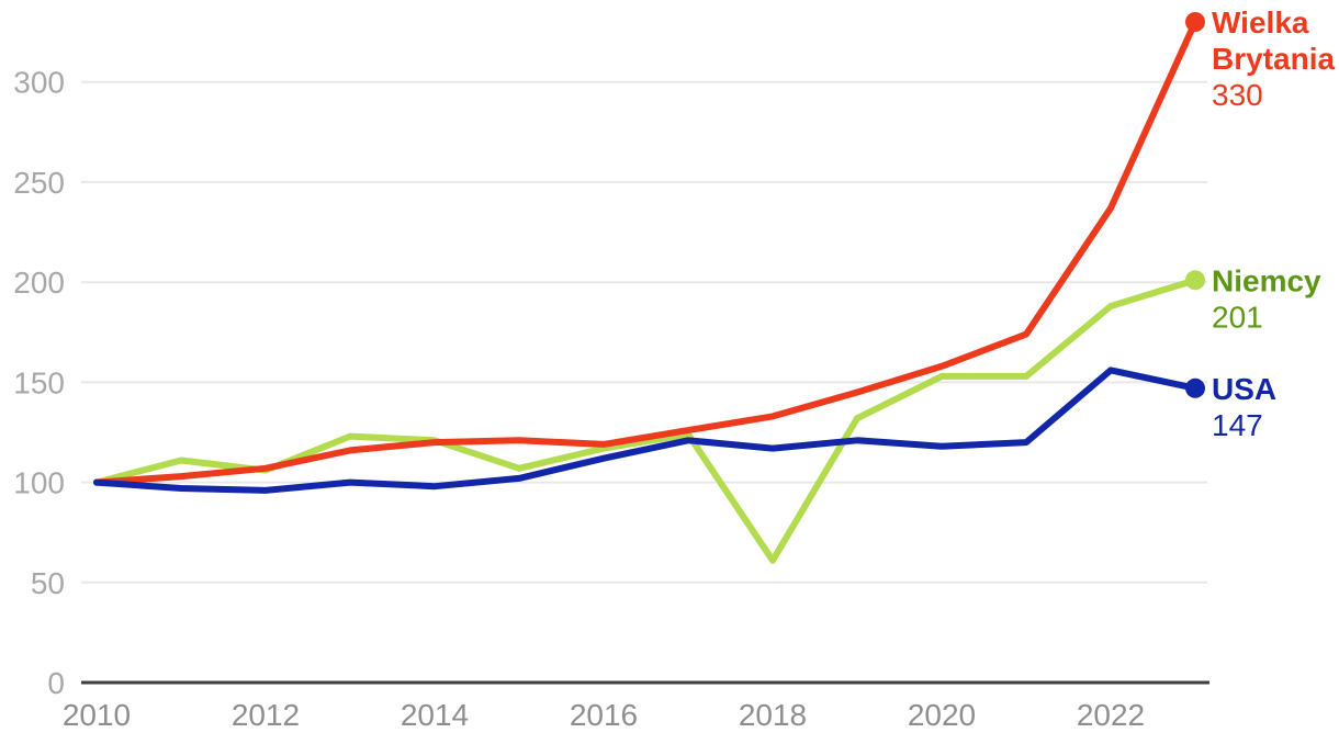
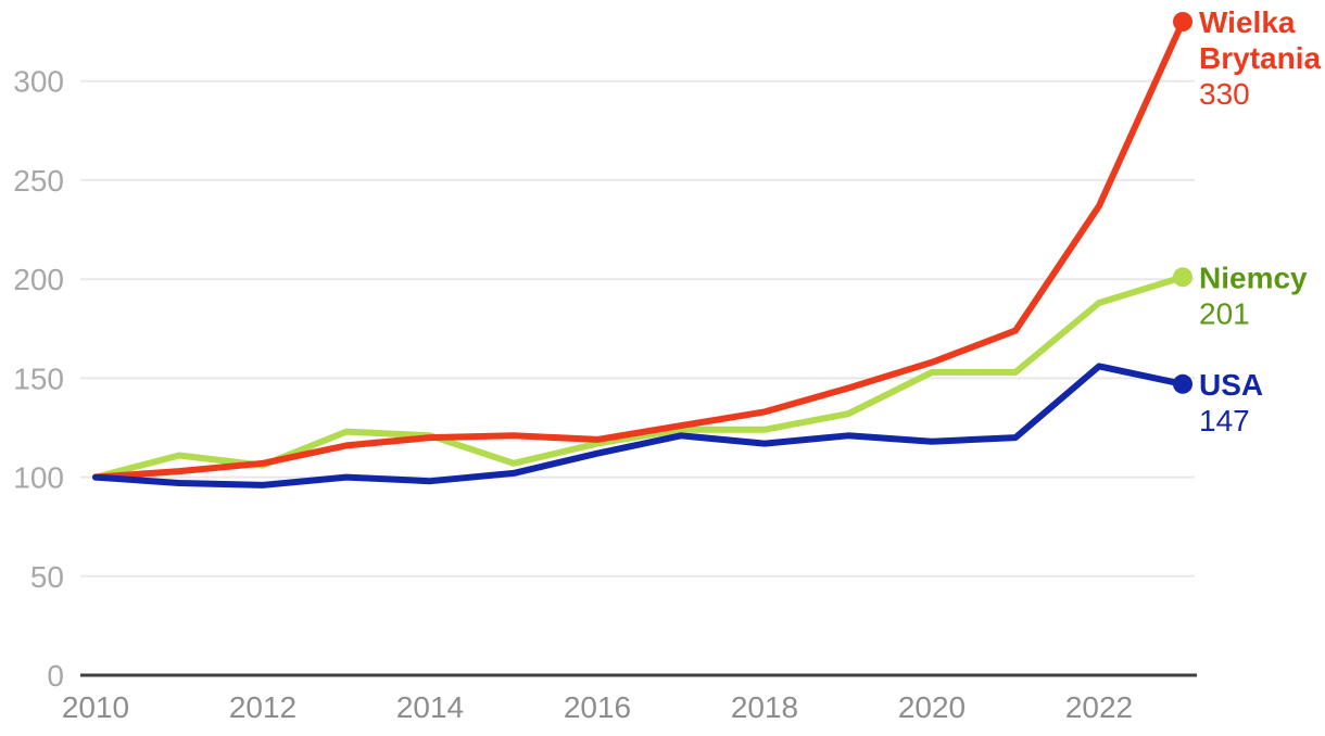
Niemcy/2018: 61 -> 124
